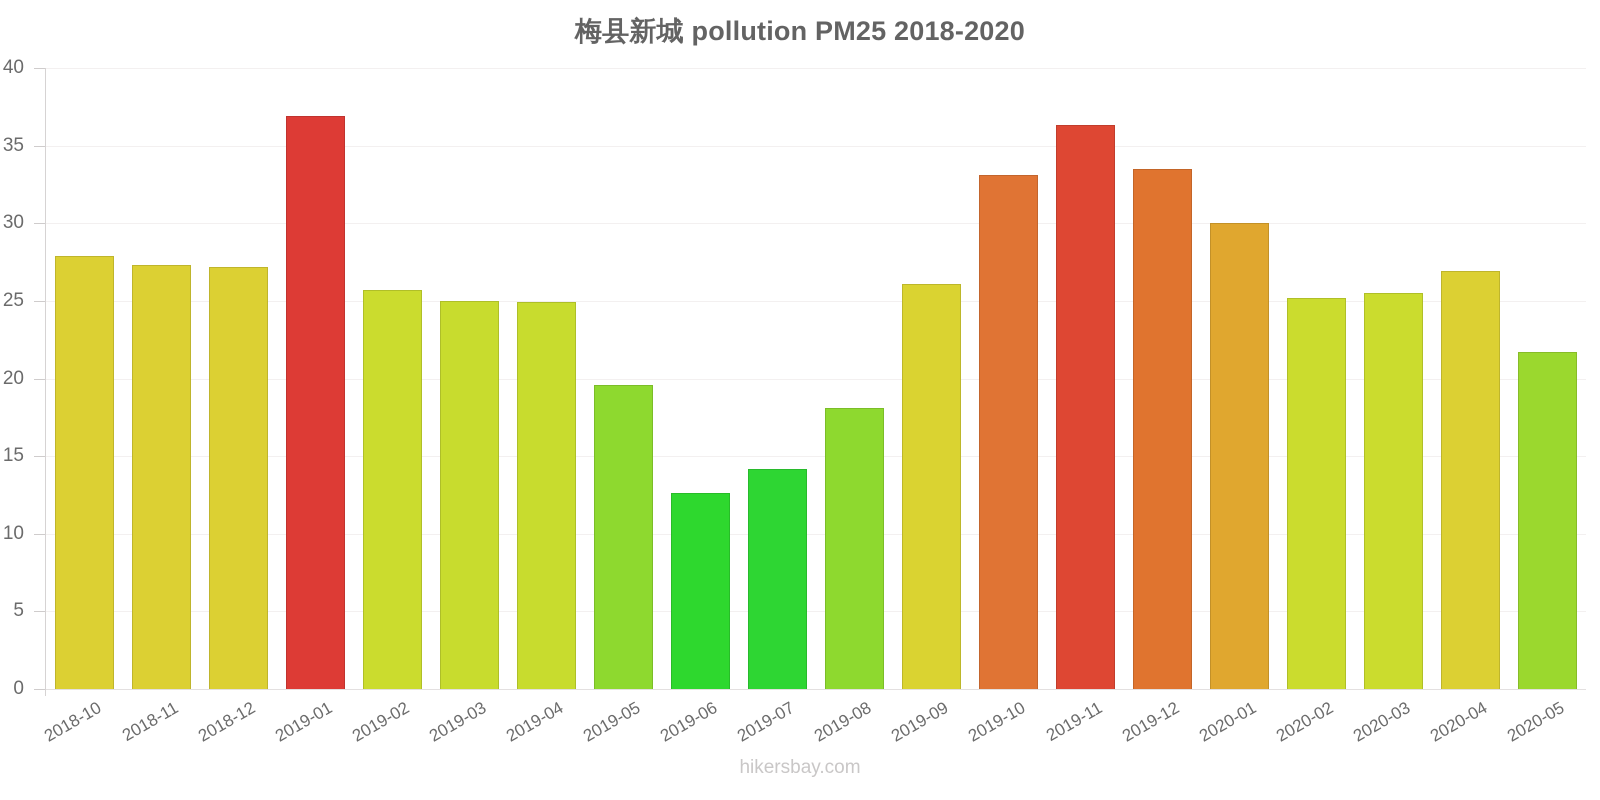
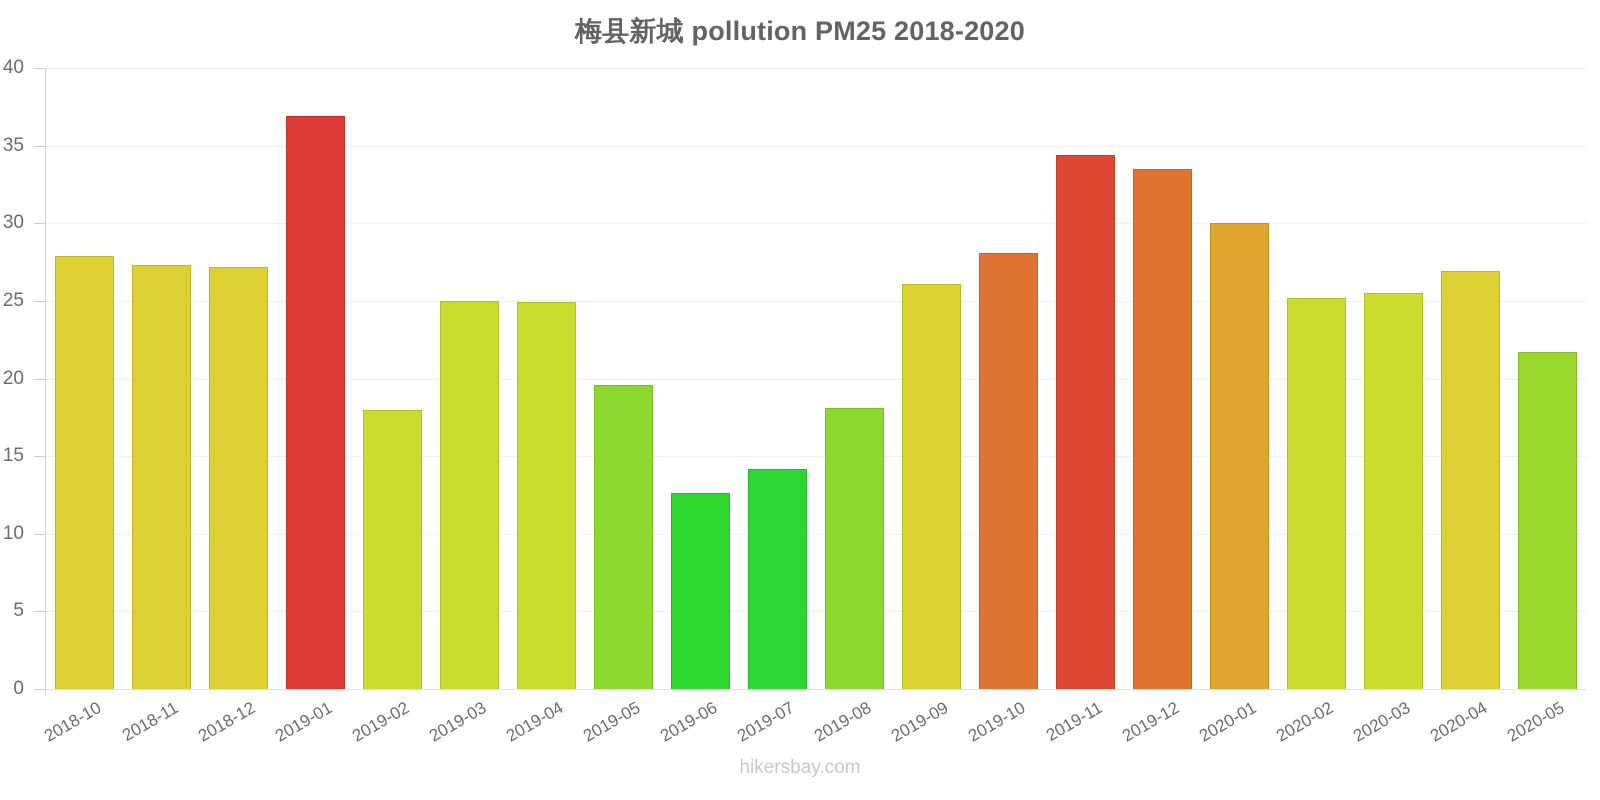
2019-02: 25.7 -> 18.0
2019-10: 33.1 -> 28.1
2019-11: 36.3 -> 34.4
